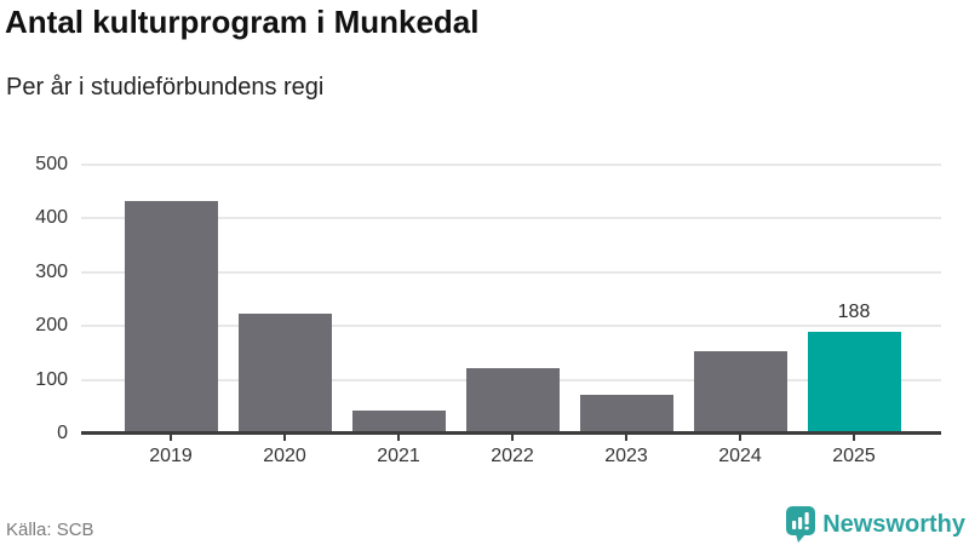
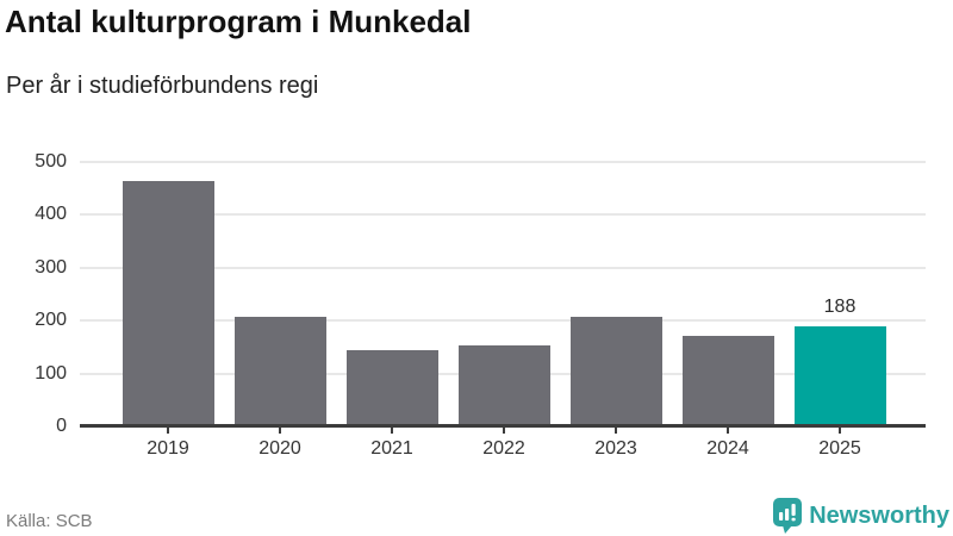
2019: 430 -> 460
2020: 220 -> 200
2021: 40 -> 140
2022: 120 -> 150
2023: 70 -> 200
2024: 150 -> 170
